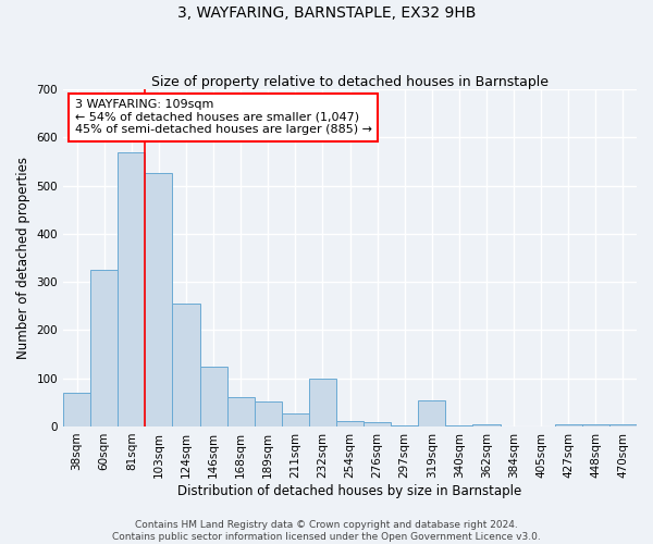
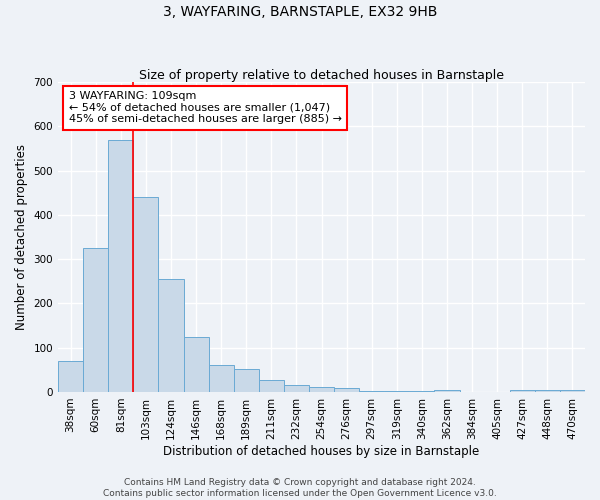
103sqm: 525 -> 440
232sqm: 100 -> 15
319sqm: 55 -> 2
